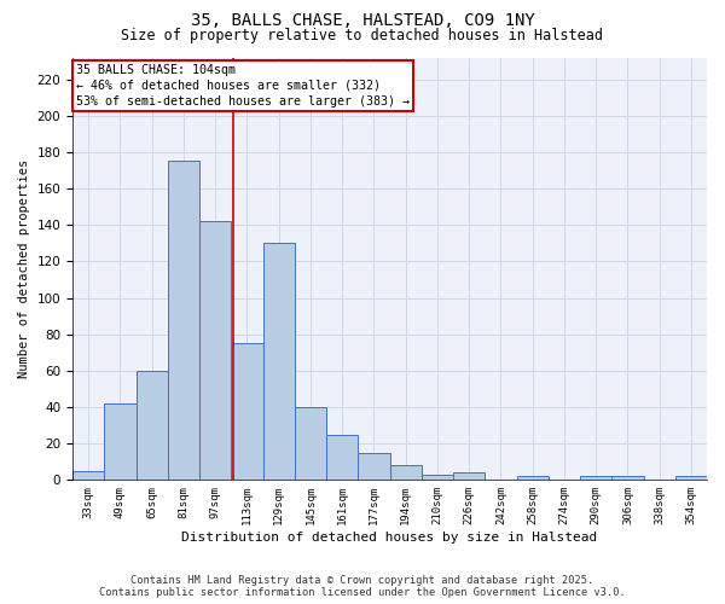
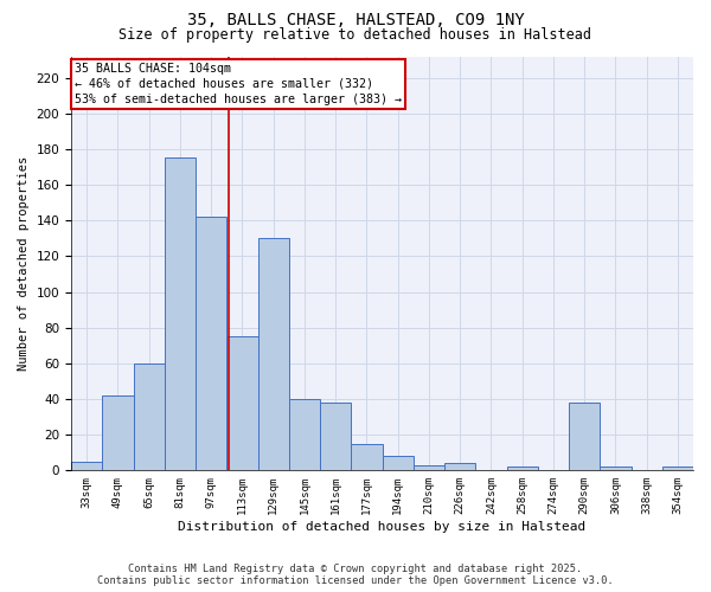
161sqm: 25 -> 38
290sqm: 2 -> 38
